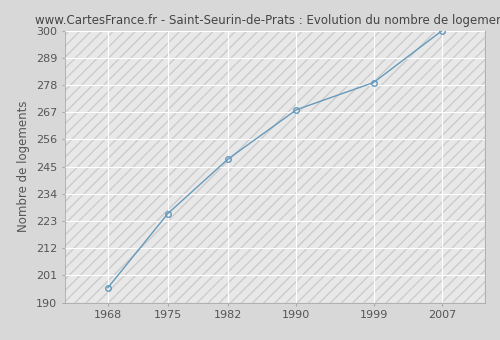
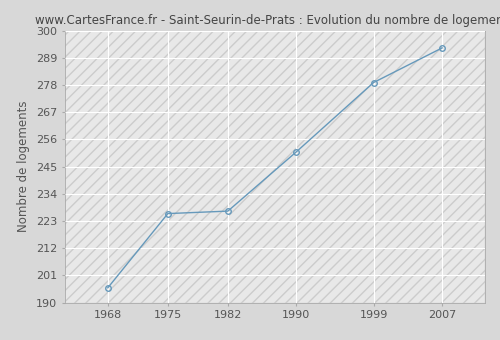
1982: 248 -> 227
1990: 268 -> 251
2007: 300 -> 293
